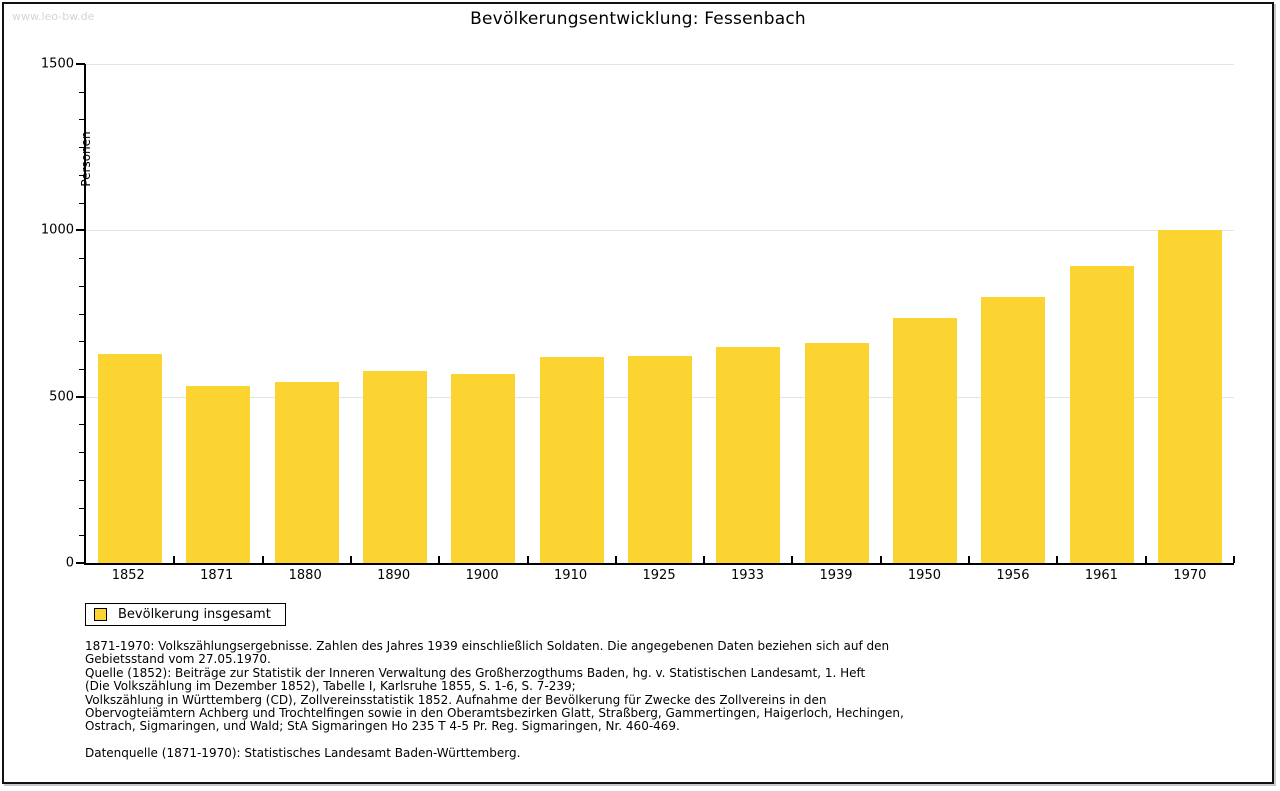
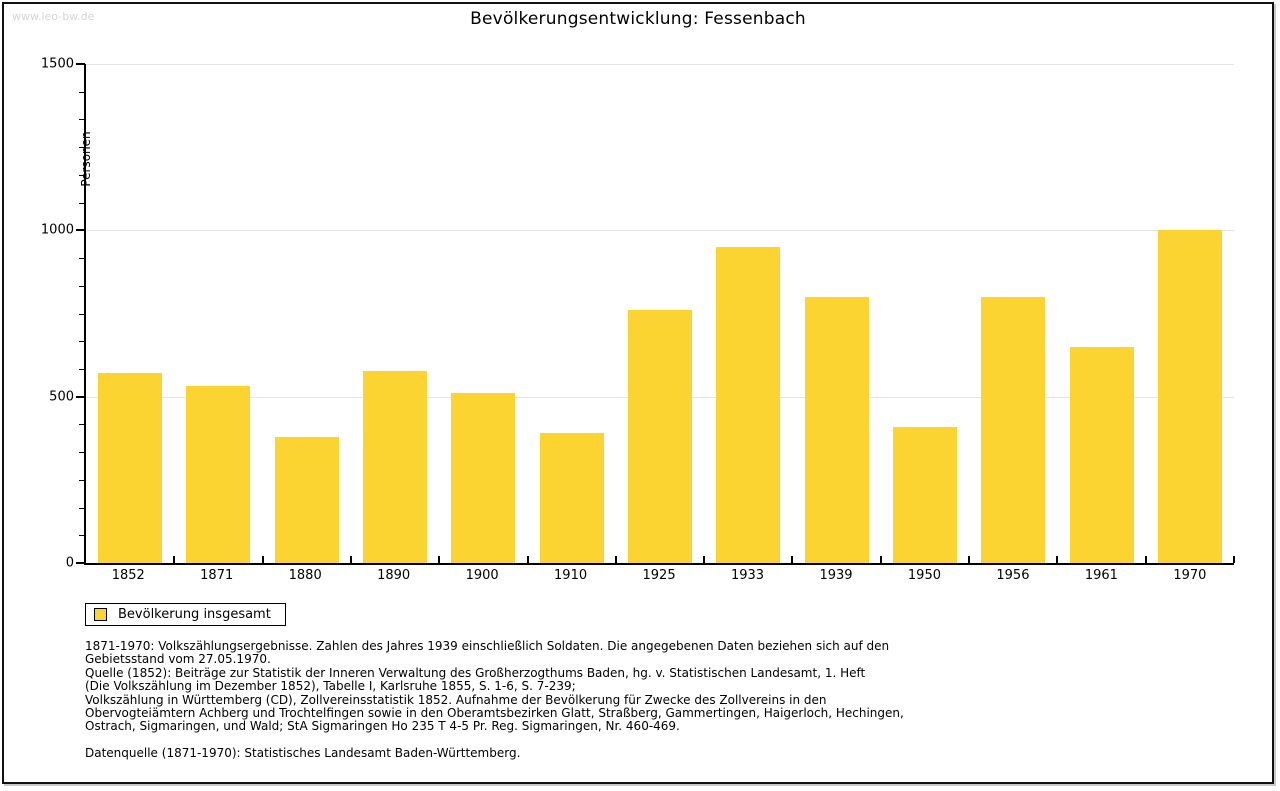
1852: 630 -> 570
1880: 540 -> 380
1900: 570 -> 510
1910: 620 -> 390
1925: 620 -> 760
1933: 650 -> 950
1939: 660 -> 800
1950: 740 -> 410
1961: 890 -> 650
